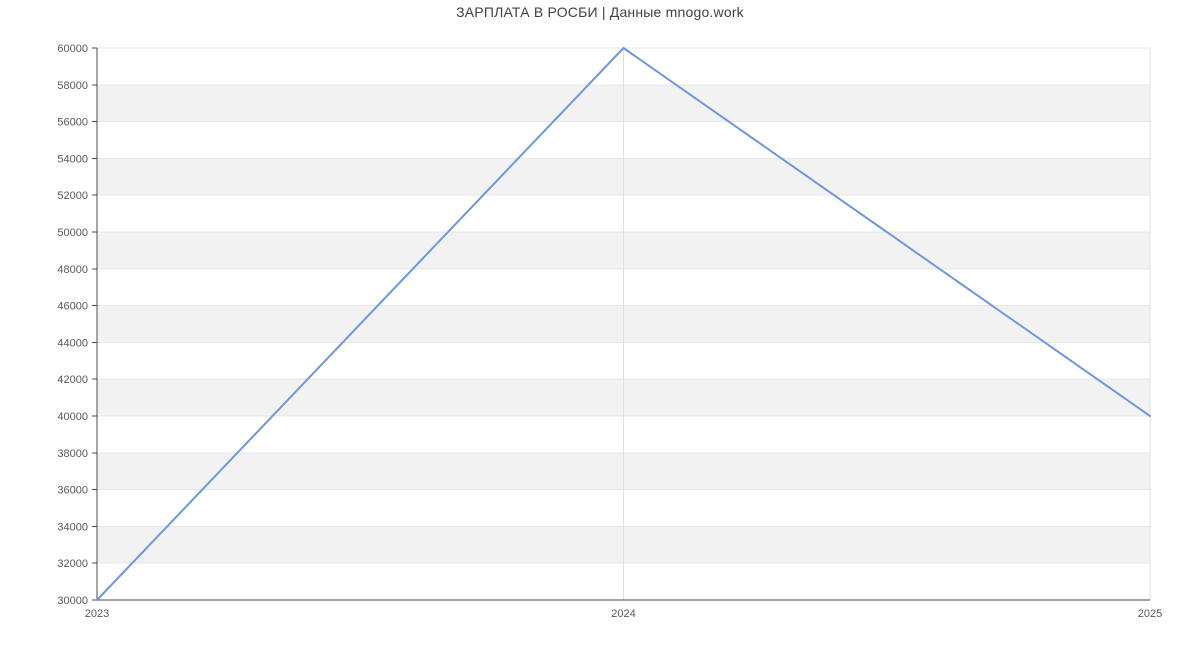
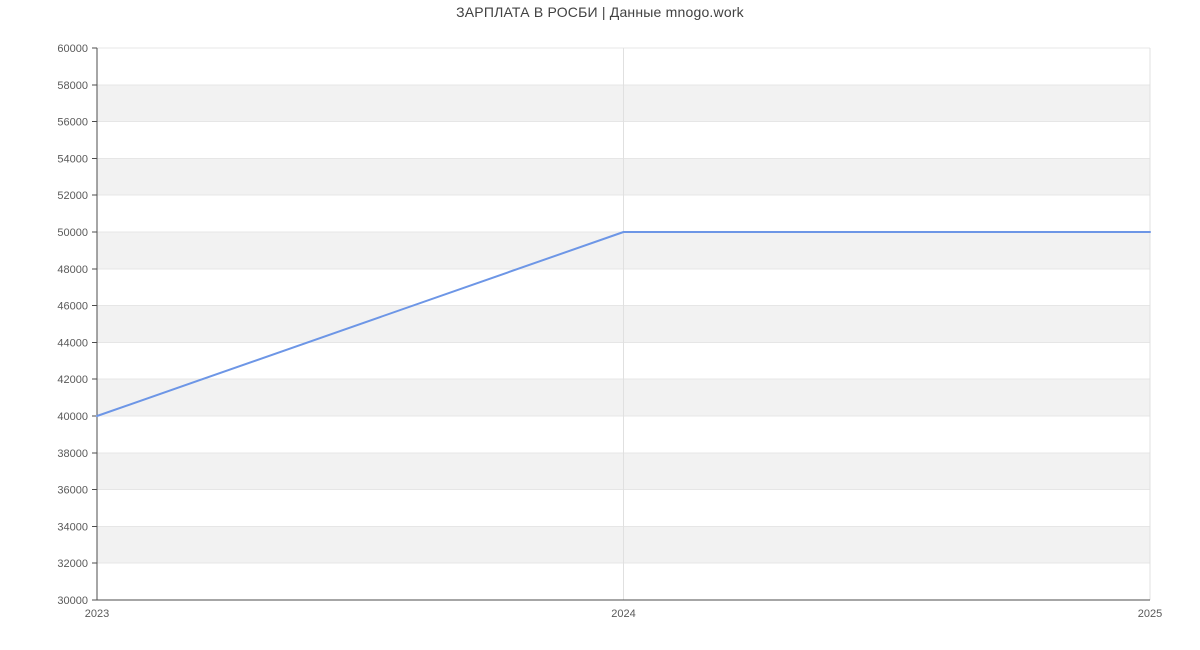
2023: 30000 -> 40000
2024: 60000 -> 50000
2025: 40000 -> 50000
